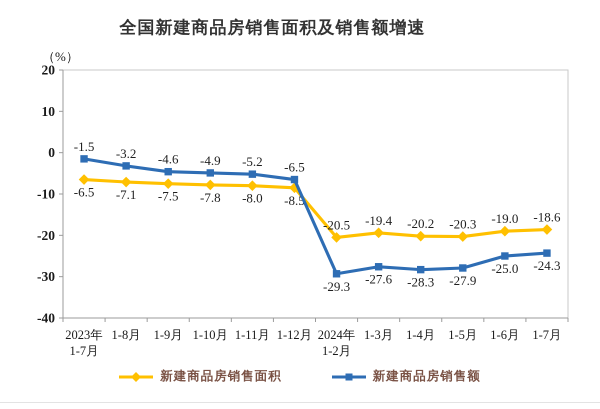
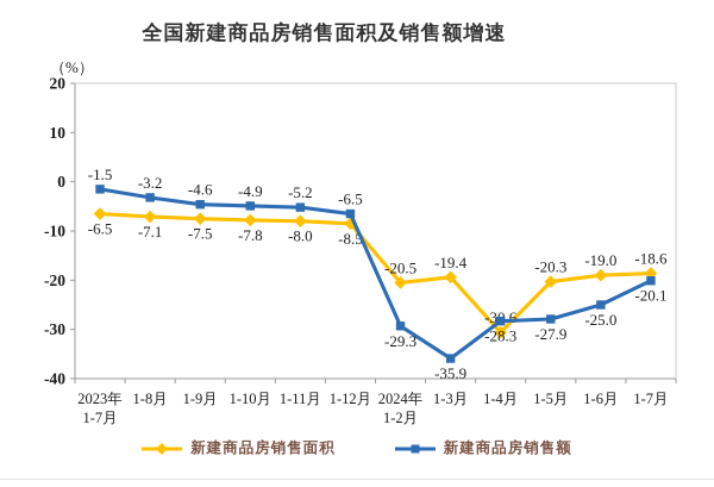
新建商品房销售额/1-3月: -27.6 -> -35.9
新建商品房销售面积/1-4月: -20.2 -> -30.6
新建商品房销售额/1-7月: -24.3 -> -20.1
